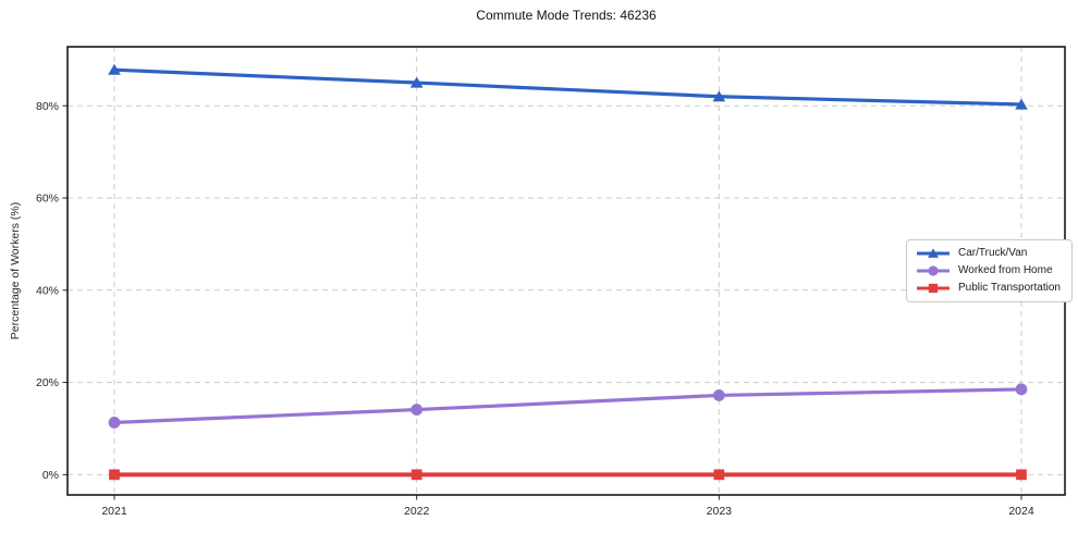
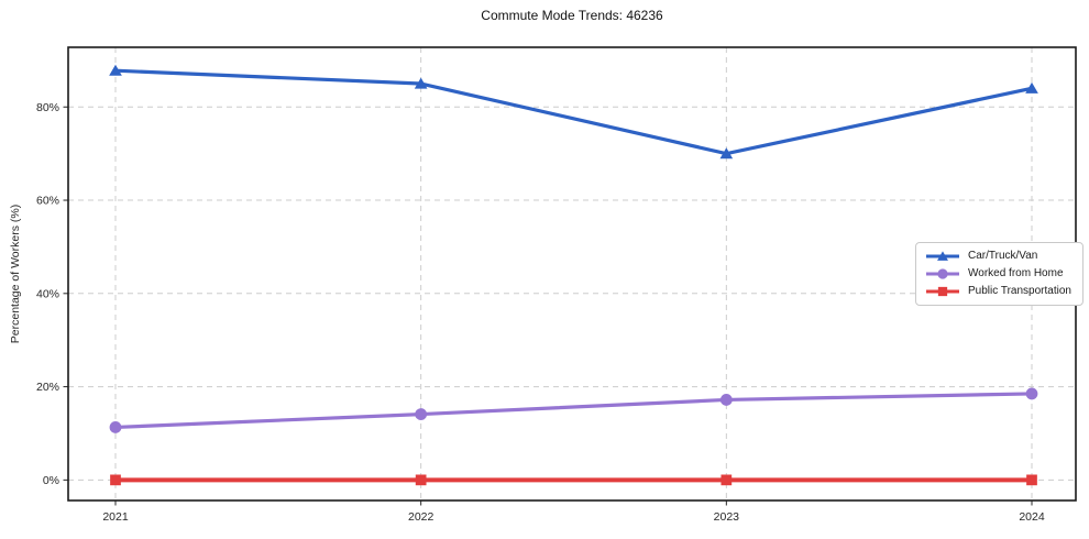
Car/Truck/Van/2023: 82% -> 70%
Car/Truck/Van/2024: 80% -> 84%
